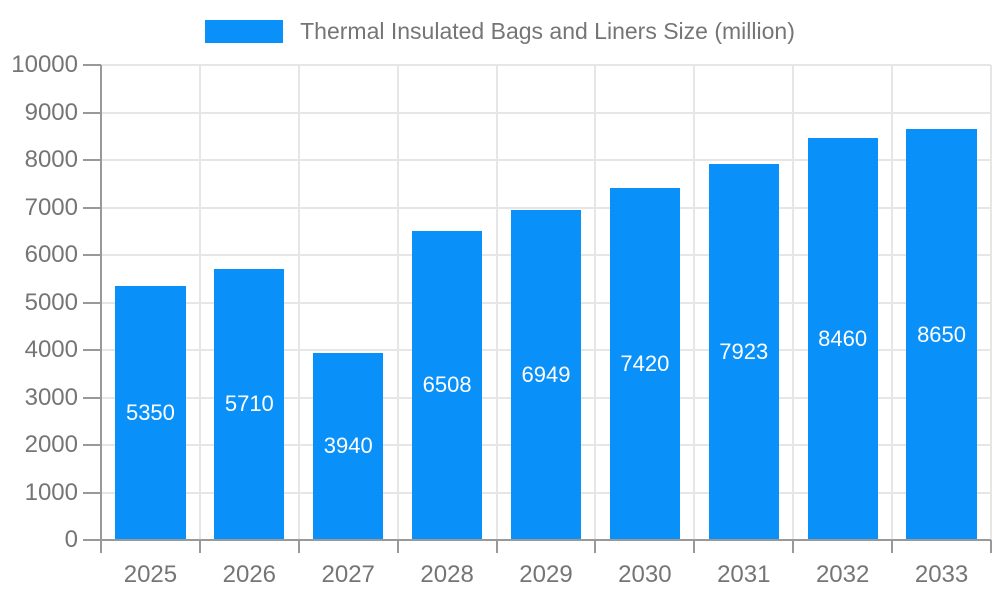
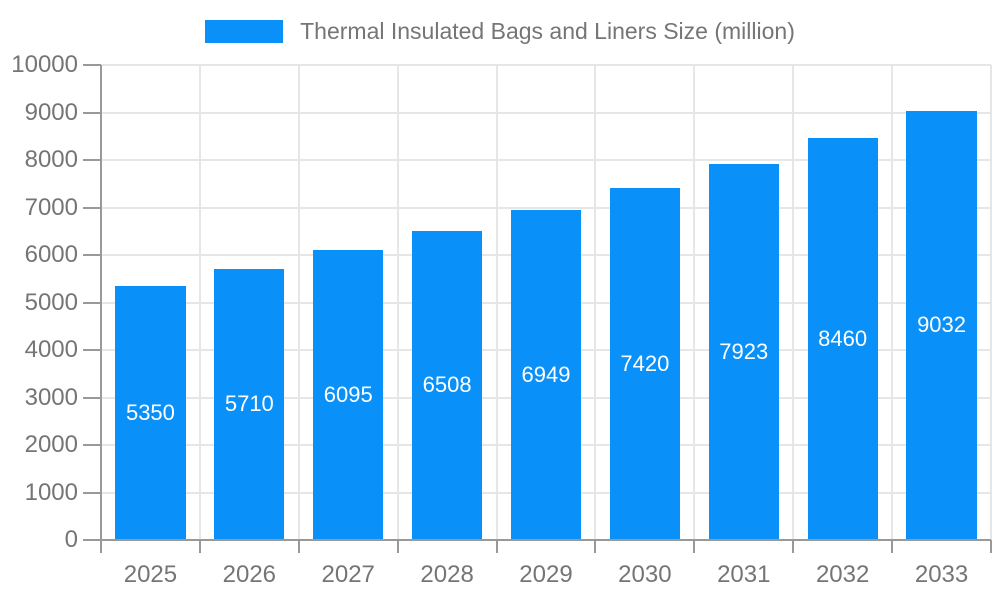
2027: 3940 -> 6095
2033: 8650 -> 9032
